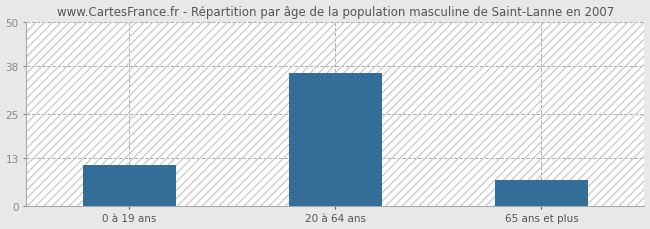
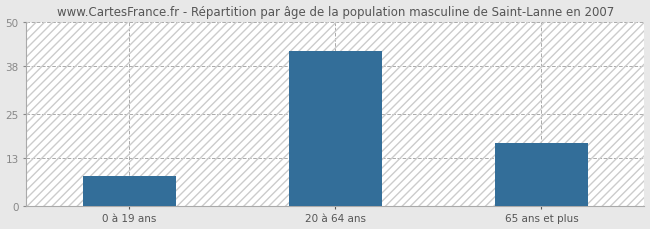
0 à 19 ans: 11 -> 8
20 à 64 ans: 36 -> 42
65 ans et plus: 7 -> 17
